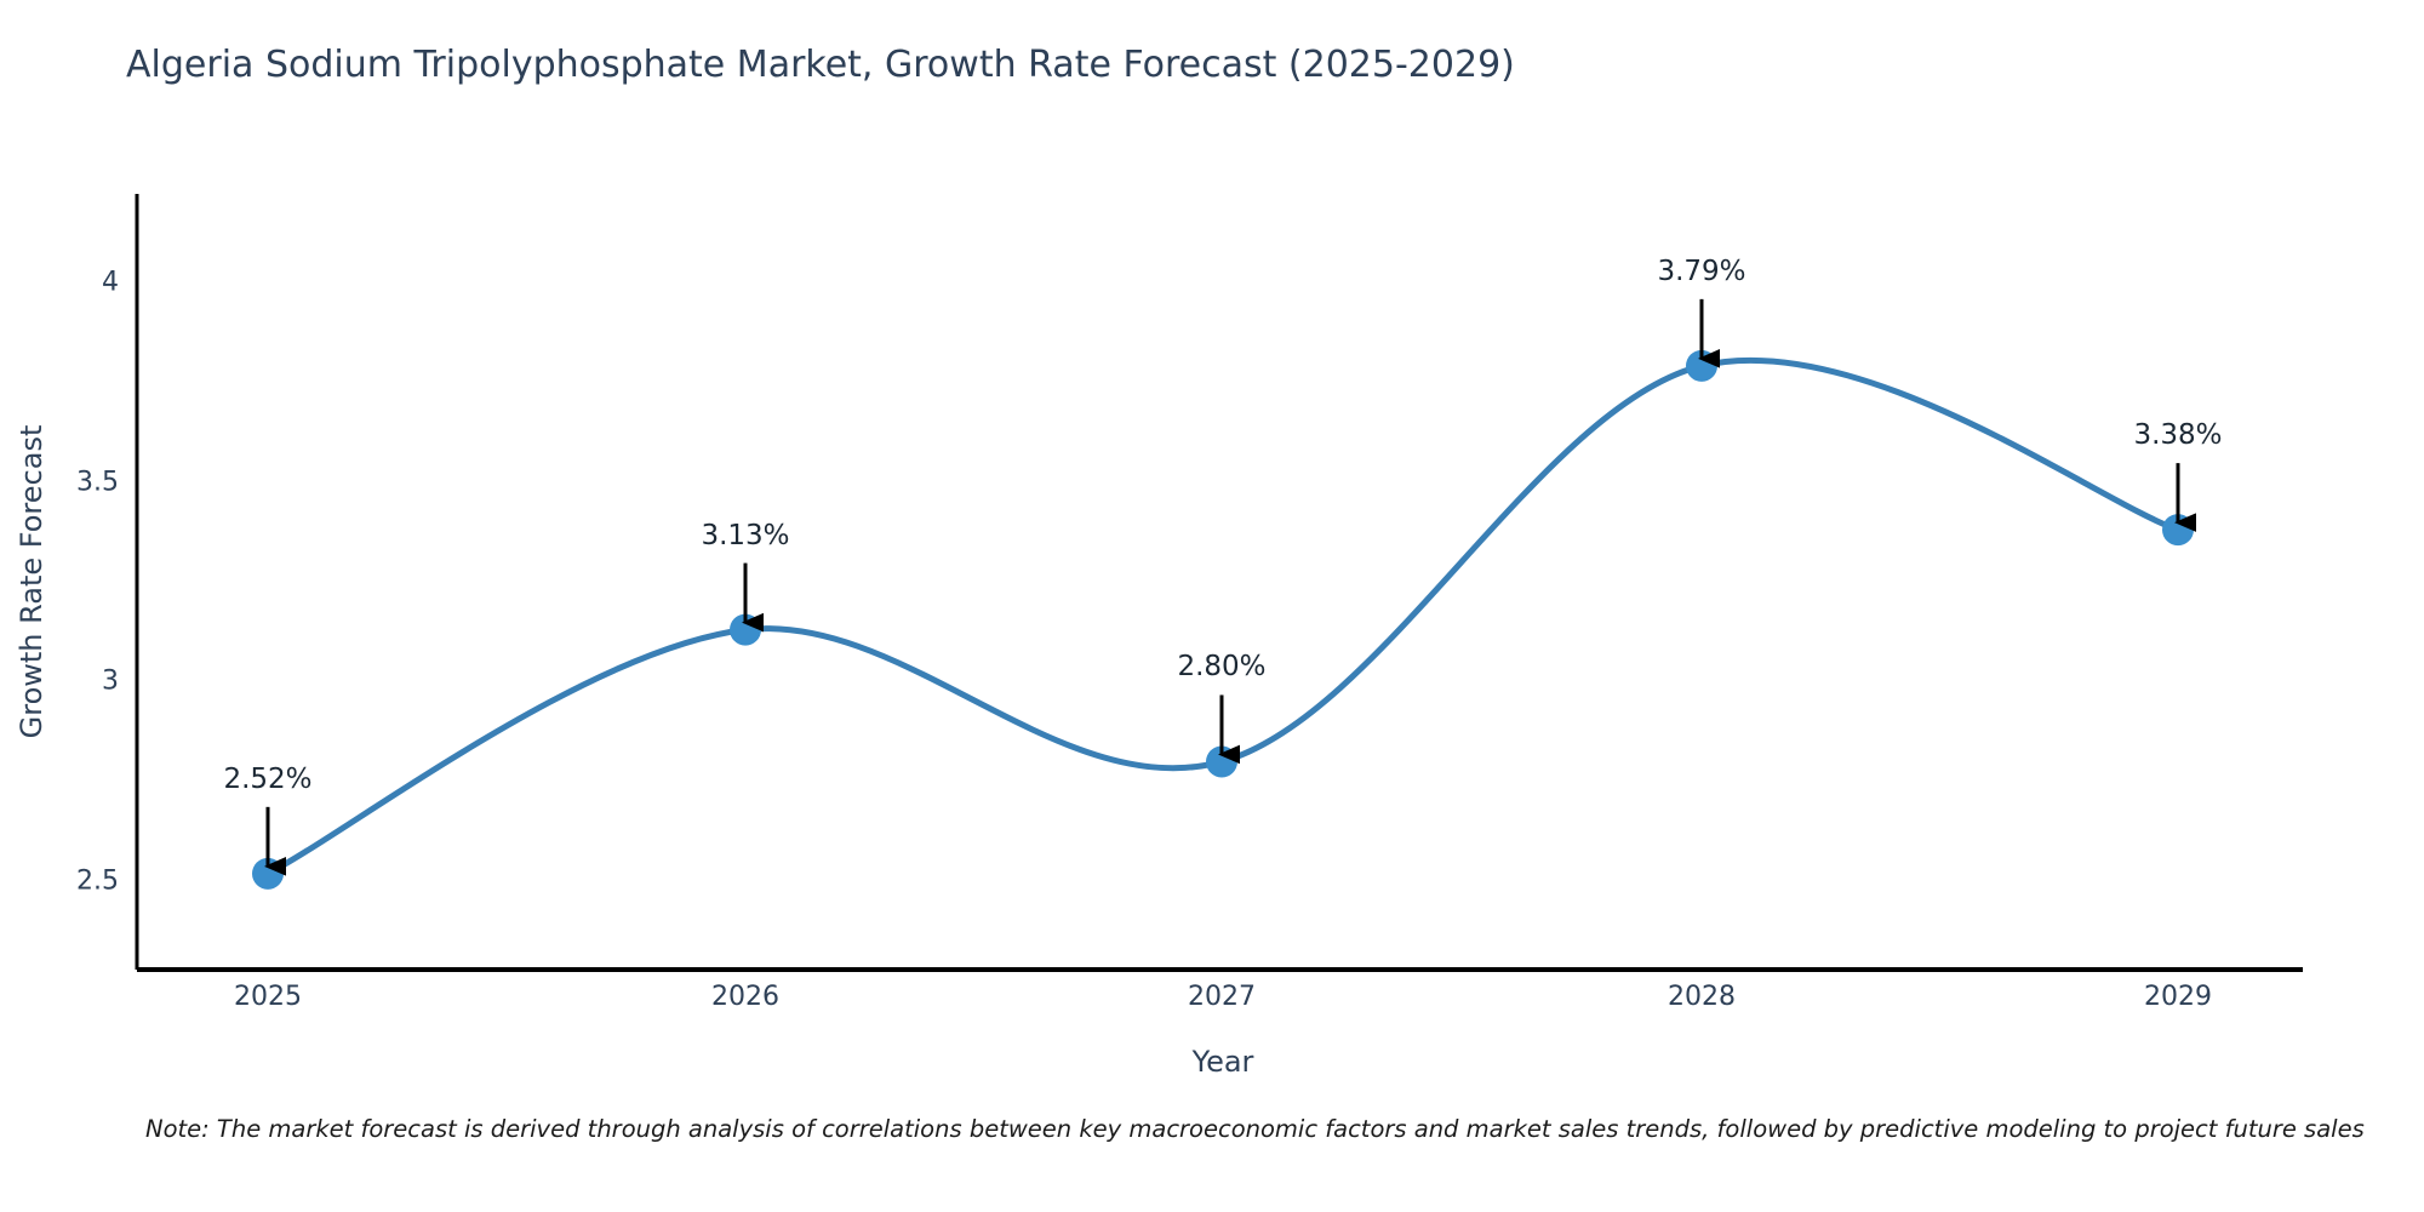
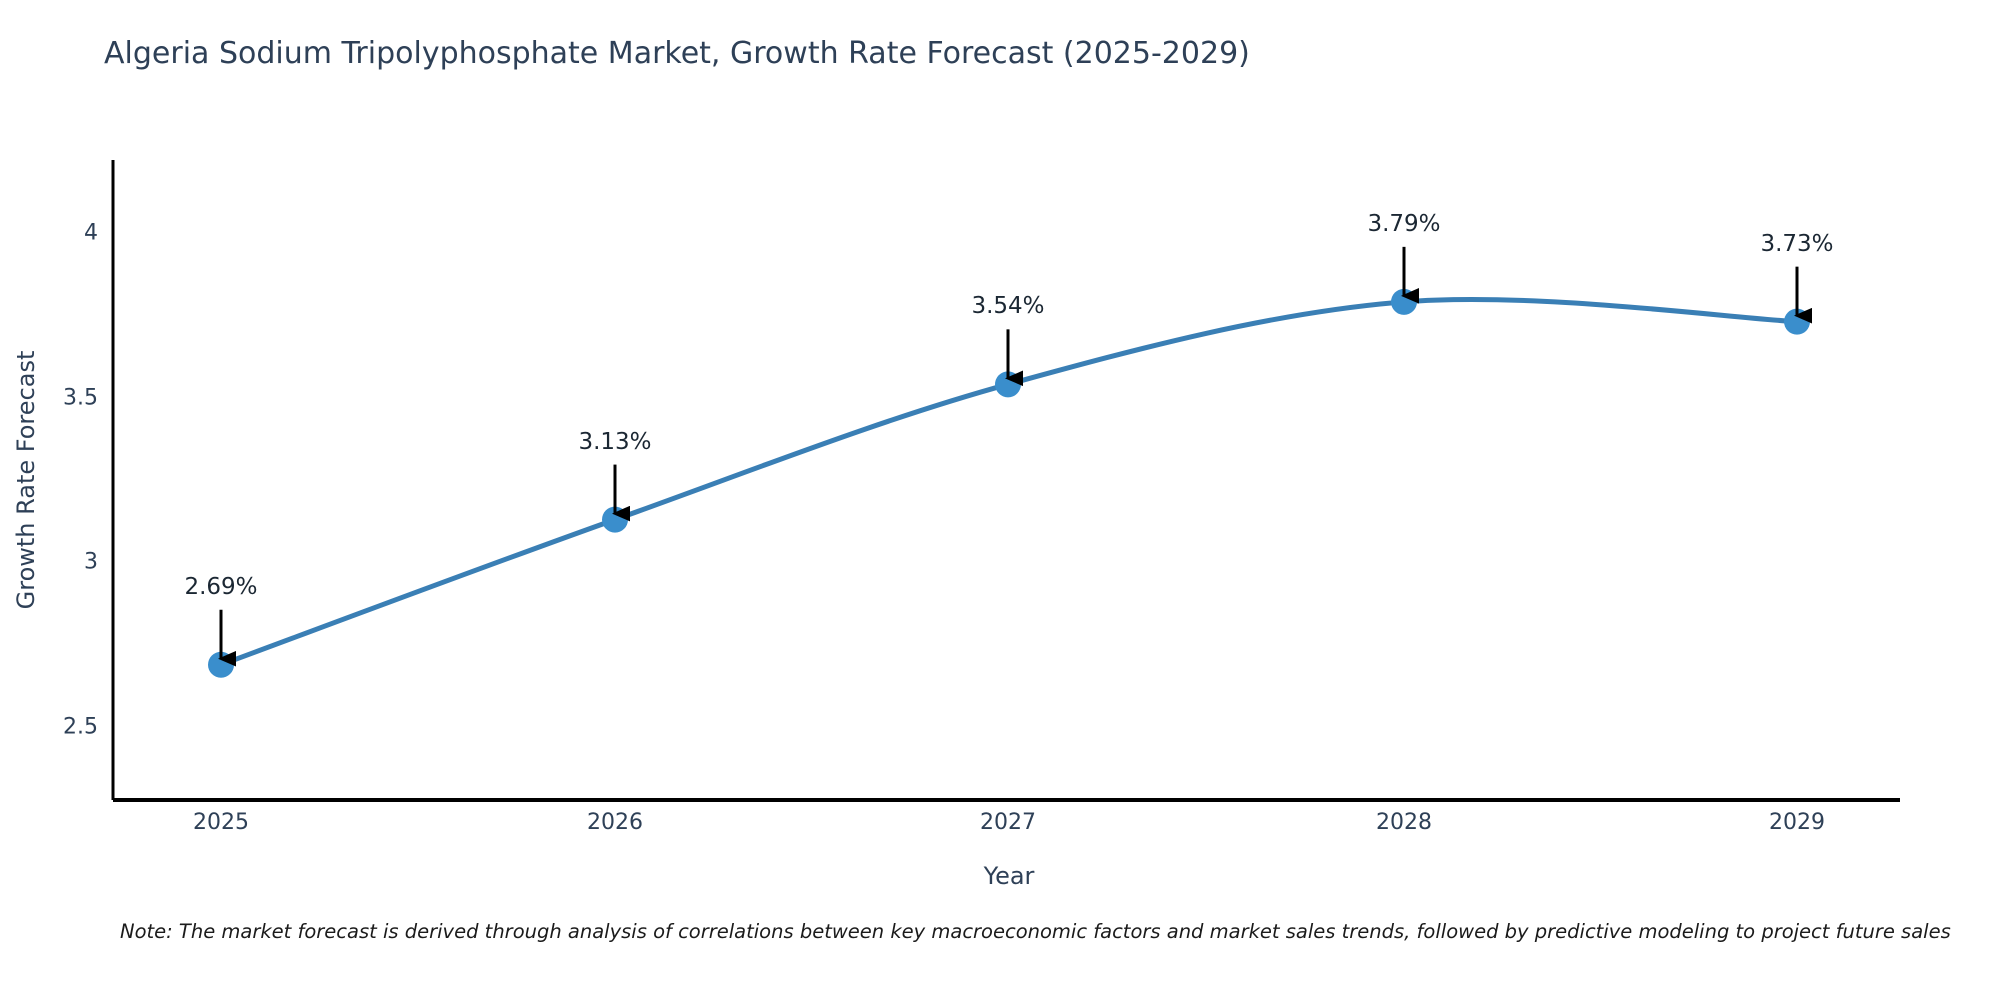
2025: 2.52% -> 2.69%
2027: 2.80% -> 3.54%
2029: 3.38% -> 3.73%
